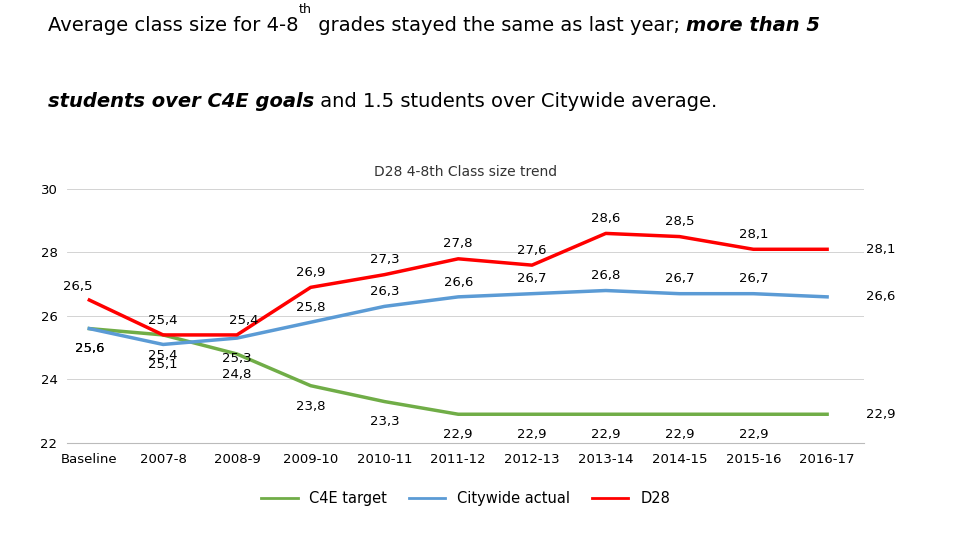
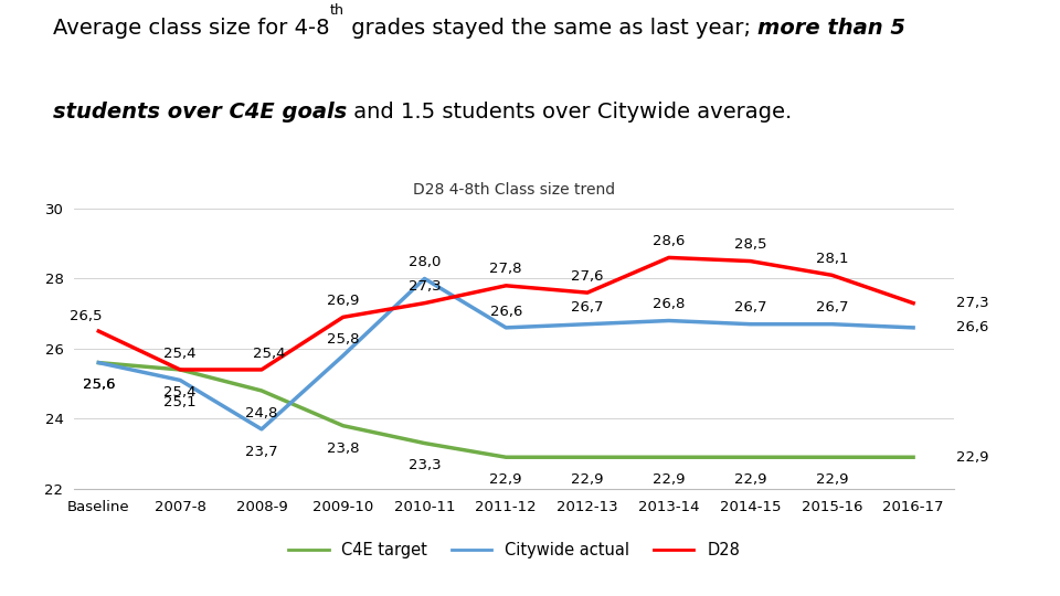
Citywide actual/2008-9: 25,3 -> 23,7
Citywide actual/2010-11: 26,3 -> 28,0
D28/2016-17: 28,1 -> 27,3
